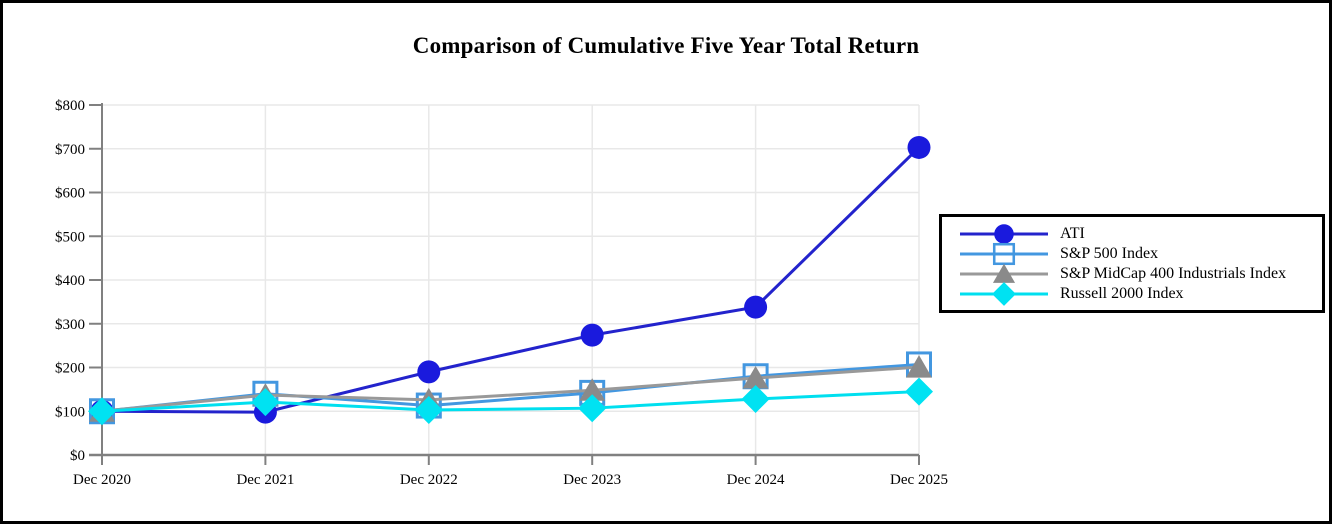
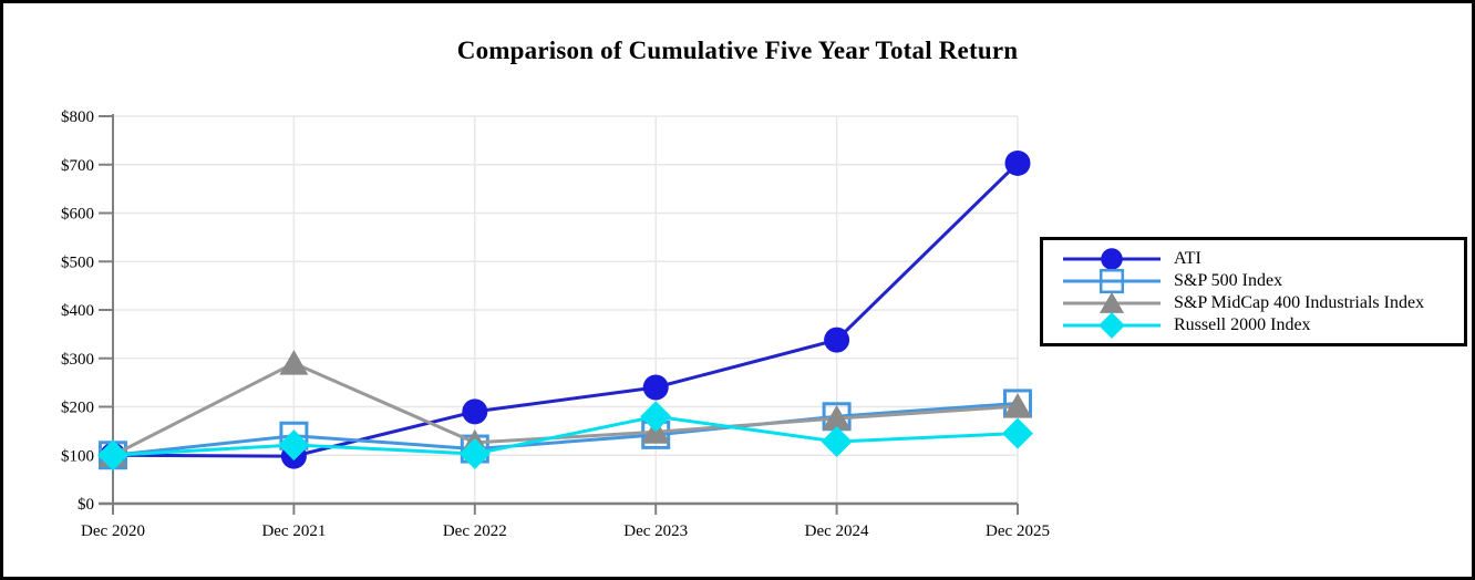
S&P MidCap 400 Industrials Index/Dec 2021: $140 -> $290
ATI/Dec 2023: $270 -> $240
Russell 2000 Index/Dec 2023: $110 -> $180
